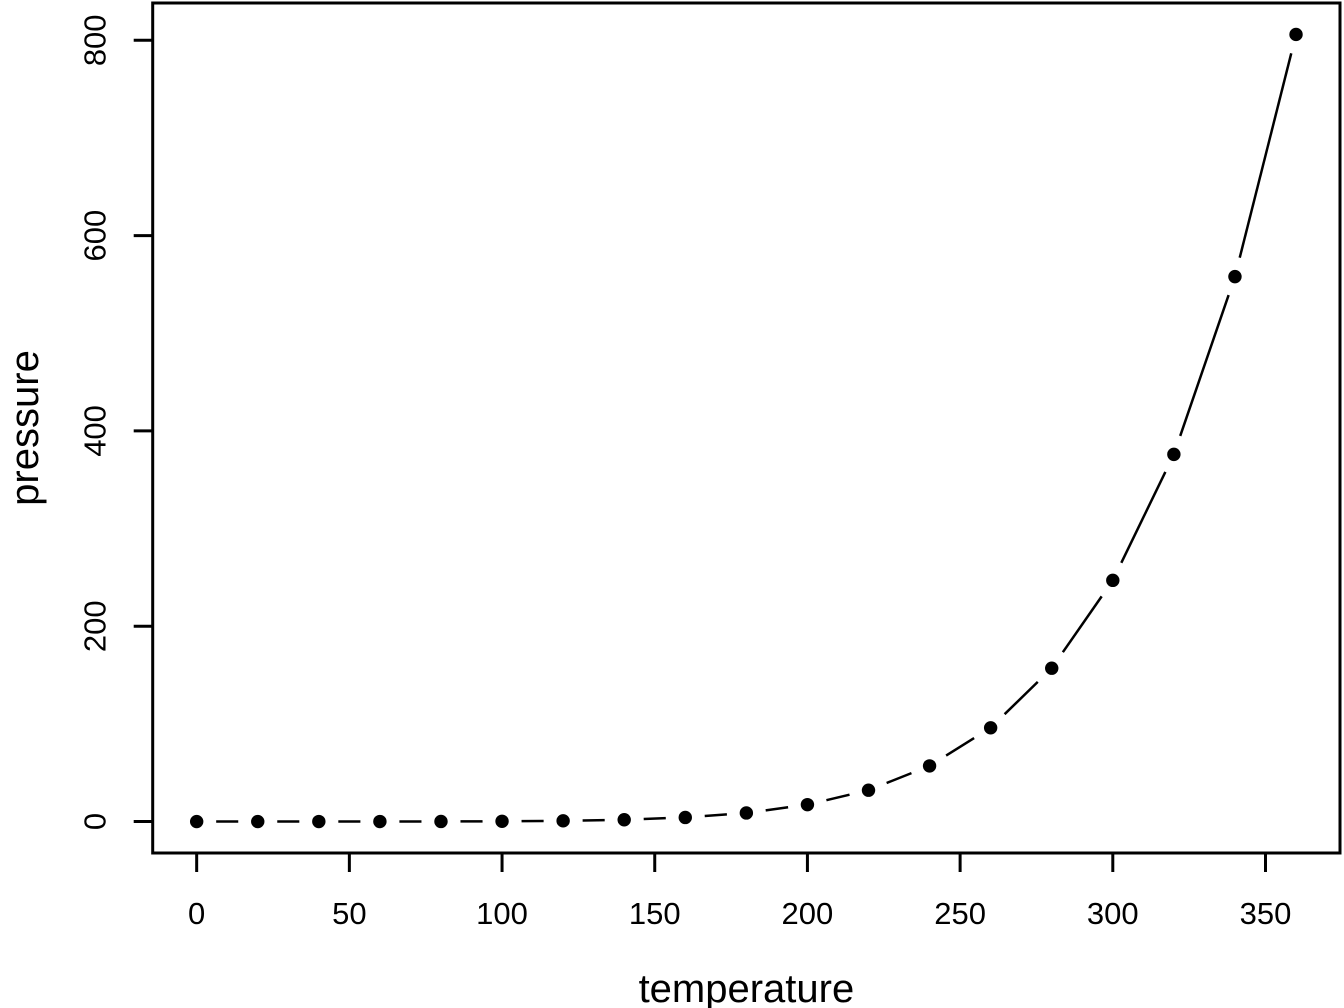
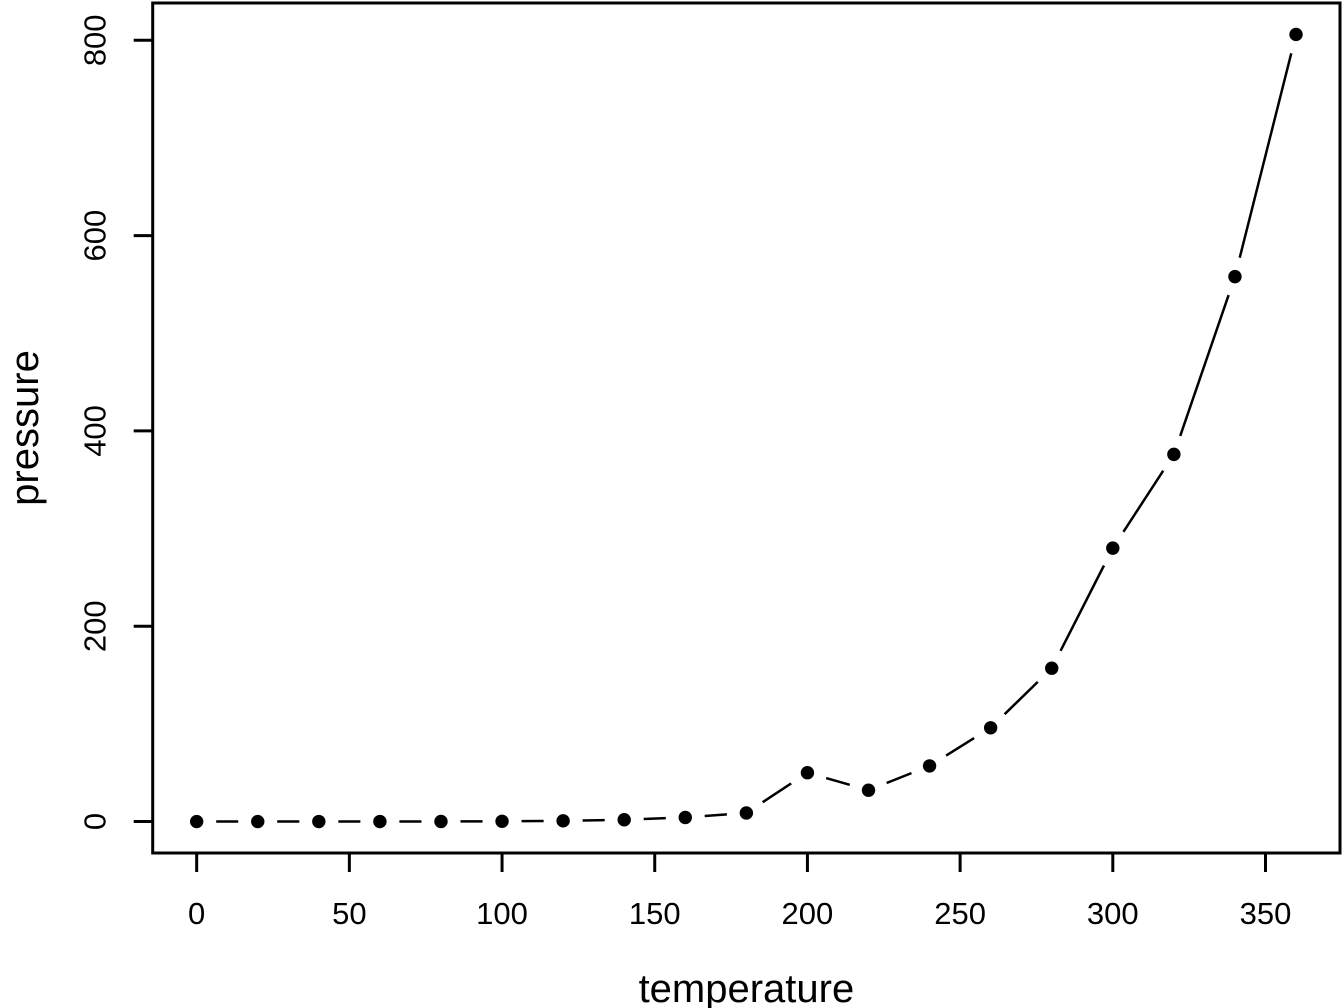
200: 20 -> 50
300: 250 -> 280
